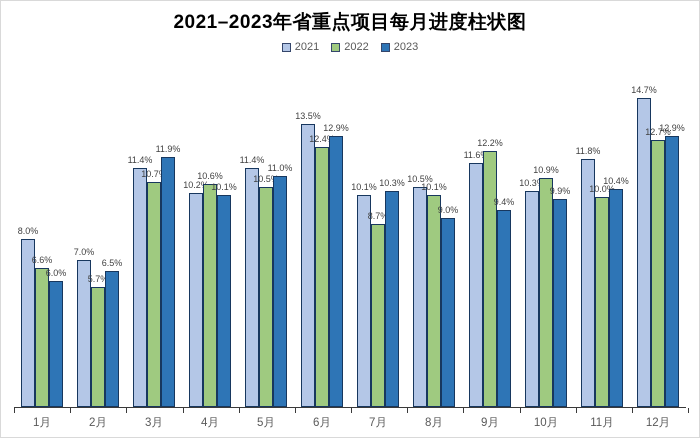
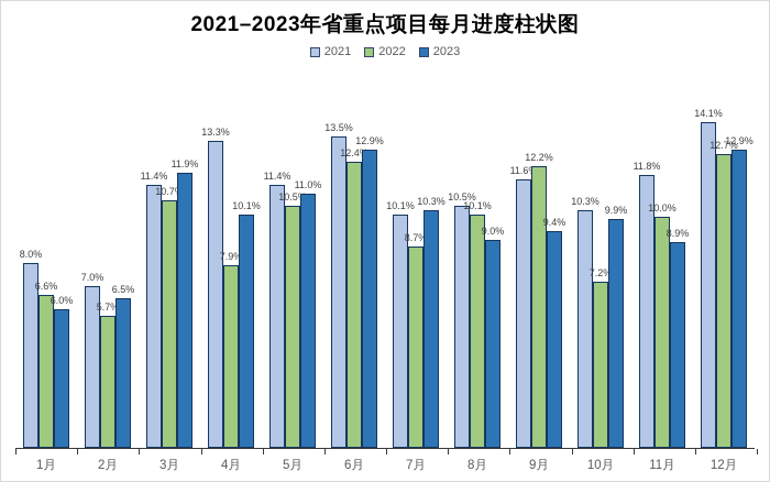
2021/4月: 10.2% -> 13.3%
2022/4月: 10.6% -> 7.9%
2022/10月: 10.9% -> 7.2%
2023/11月: 10.4% -> 8.9%
2021/12月: 14.7% -> 14.1%
